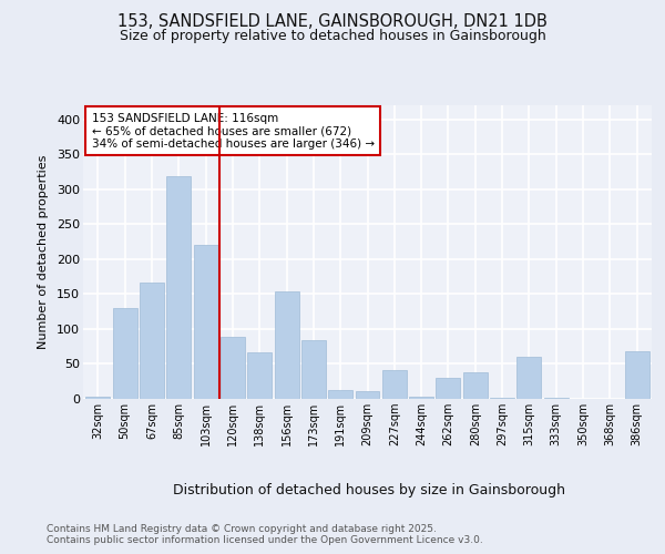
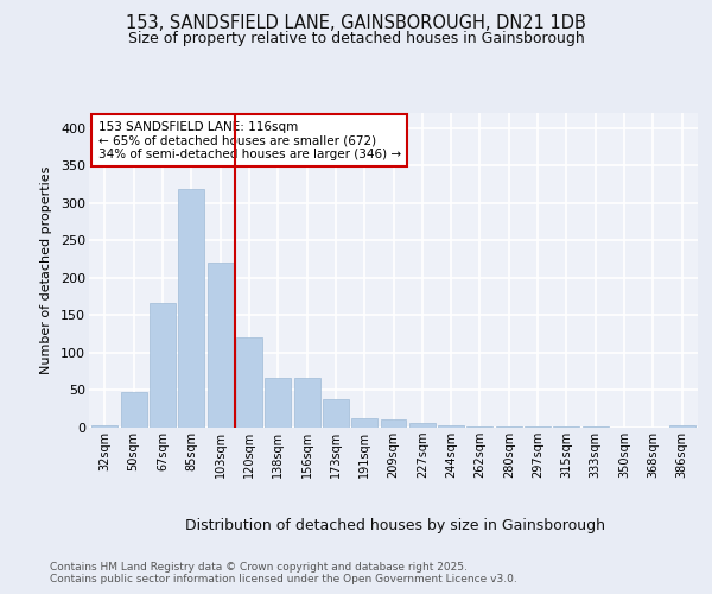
50sqm: 130 -> 48
120sqm: 88 -> 121
156sqm: 154 -> 66
173sqm: 84 -> 38
227sqm: 42 -> 7
262sqm: 30 -> 2
280sqm: 38 -> 2
315sqm: 60 -> 1
386sqm: 68 -> 3
